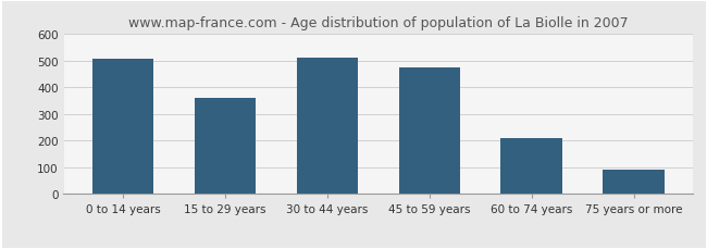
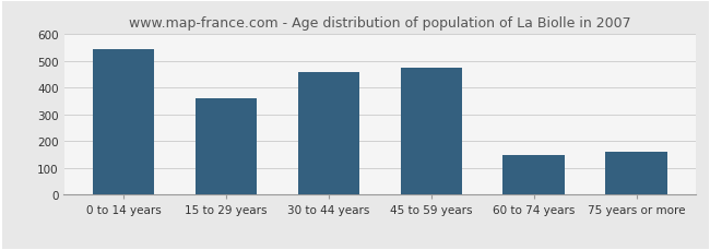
0 to 14 years: 507 -> 545
30 to 44 years: 510 -> 460
60 to 74 years: 210 -> 150
75 years or more: 90 -> 160
